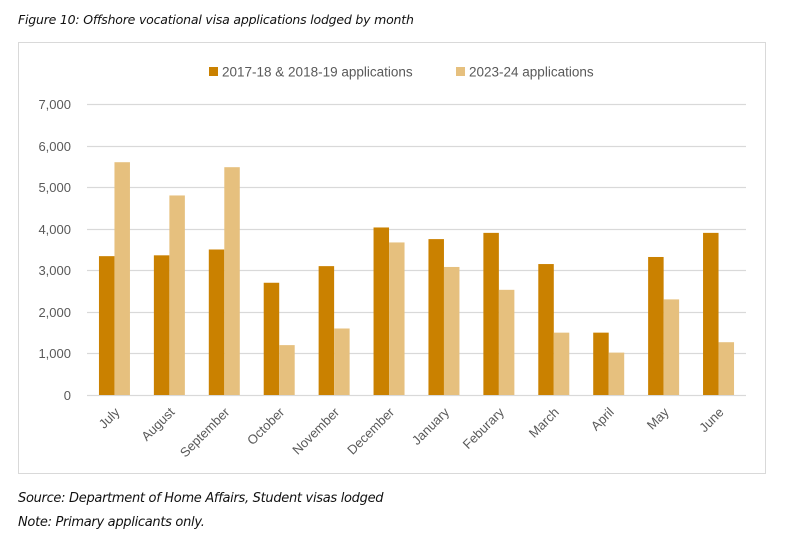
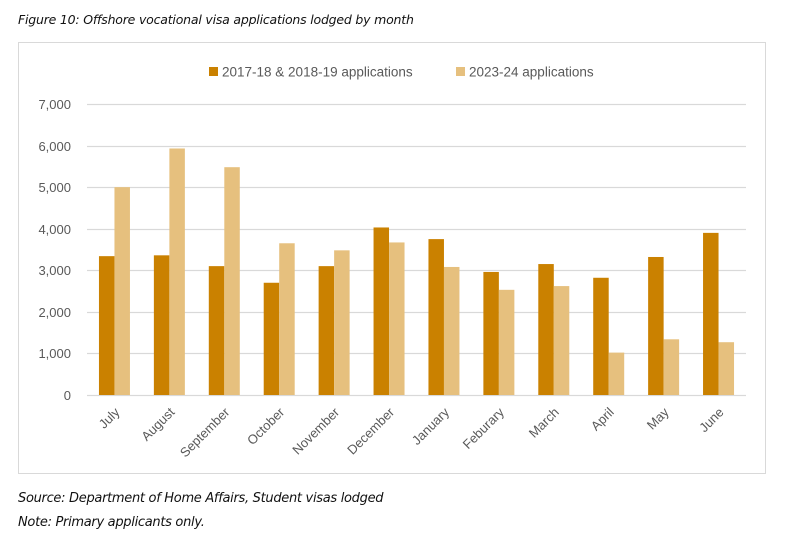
2023-24 applications/July: 5600 -> 5000
2023-24 applications/August: 4800 -> 5900
2017-18 & 2018-19 applications/September: 3500 -> 3100
2023-24 applications/October: 1200 -> 3600
2023-24 applications/November: 1600 -> 3500
2017-18 & 2018-19 applications/Feburary: 3900 -> 3000
2023-24 applications/March: 1500 -> 2600
2017-18 & 2018-19 applications/April: 1500 -> 2800
2023-24 applications/May: 2300 -> 1300
